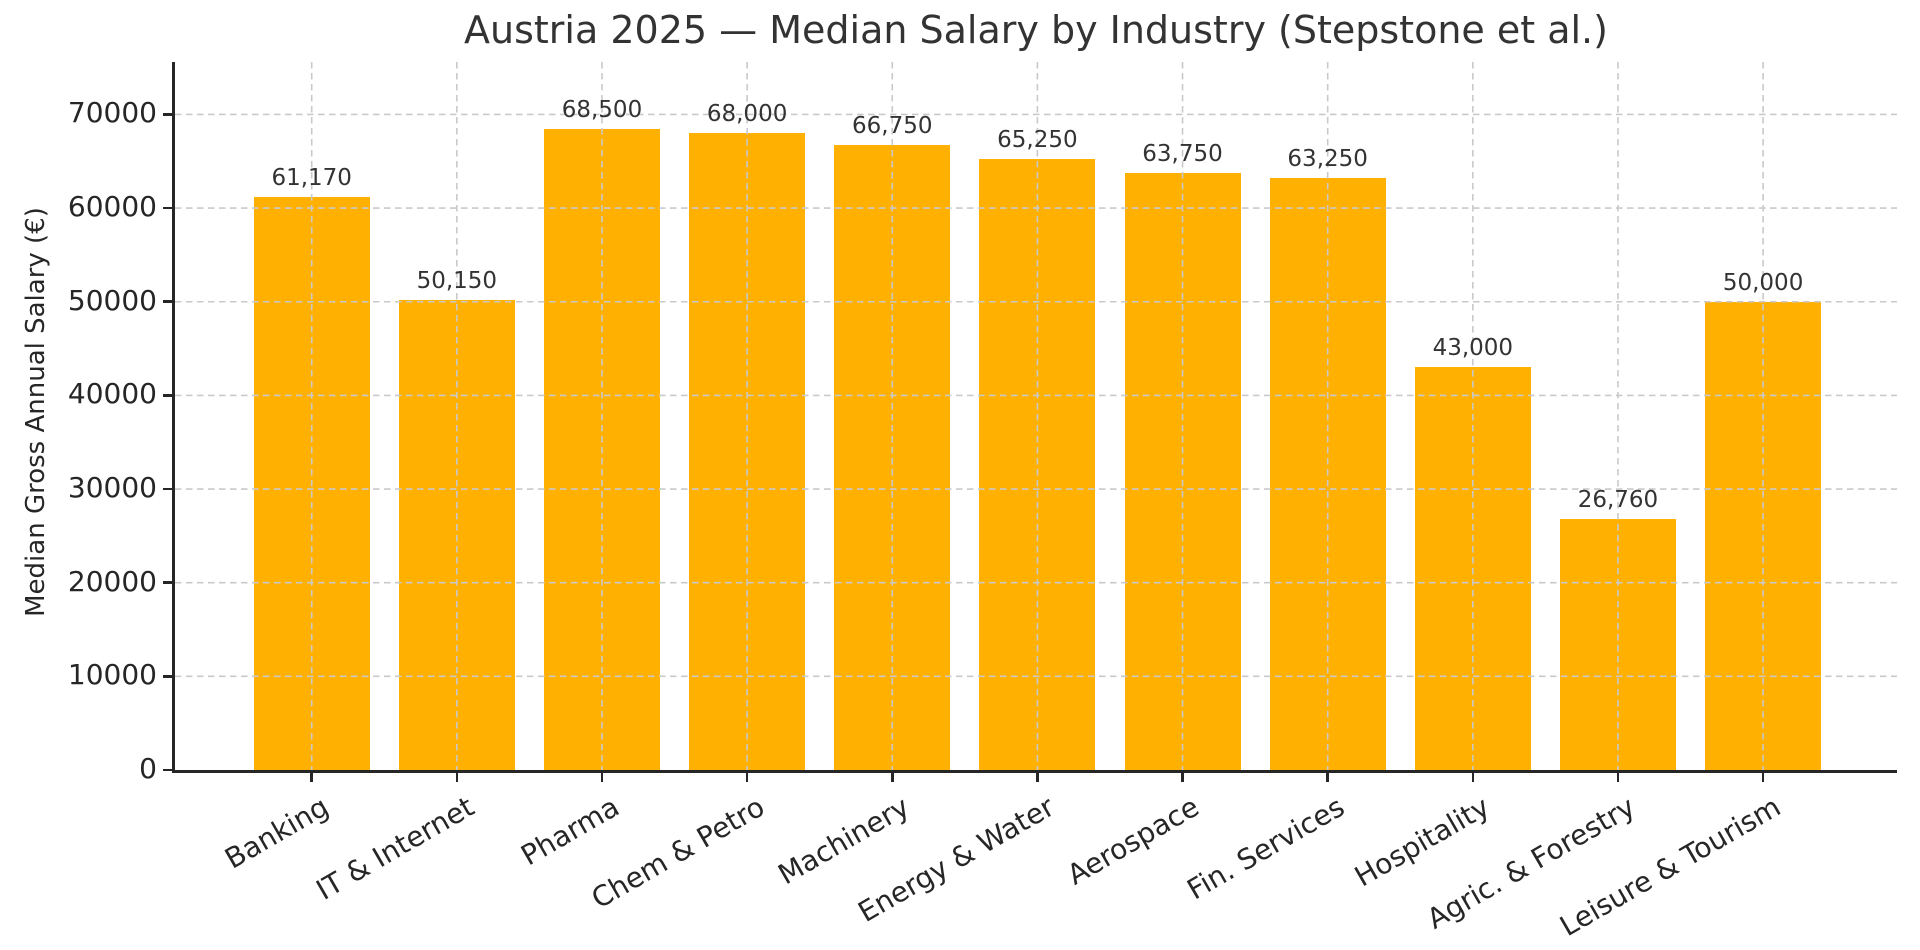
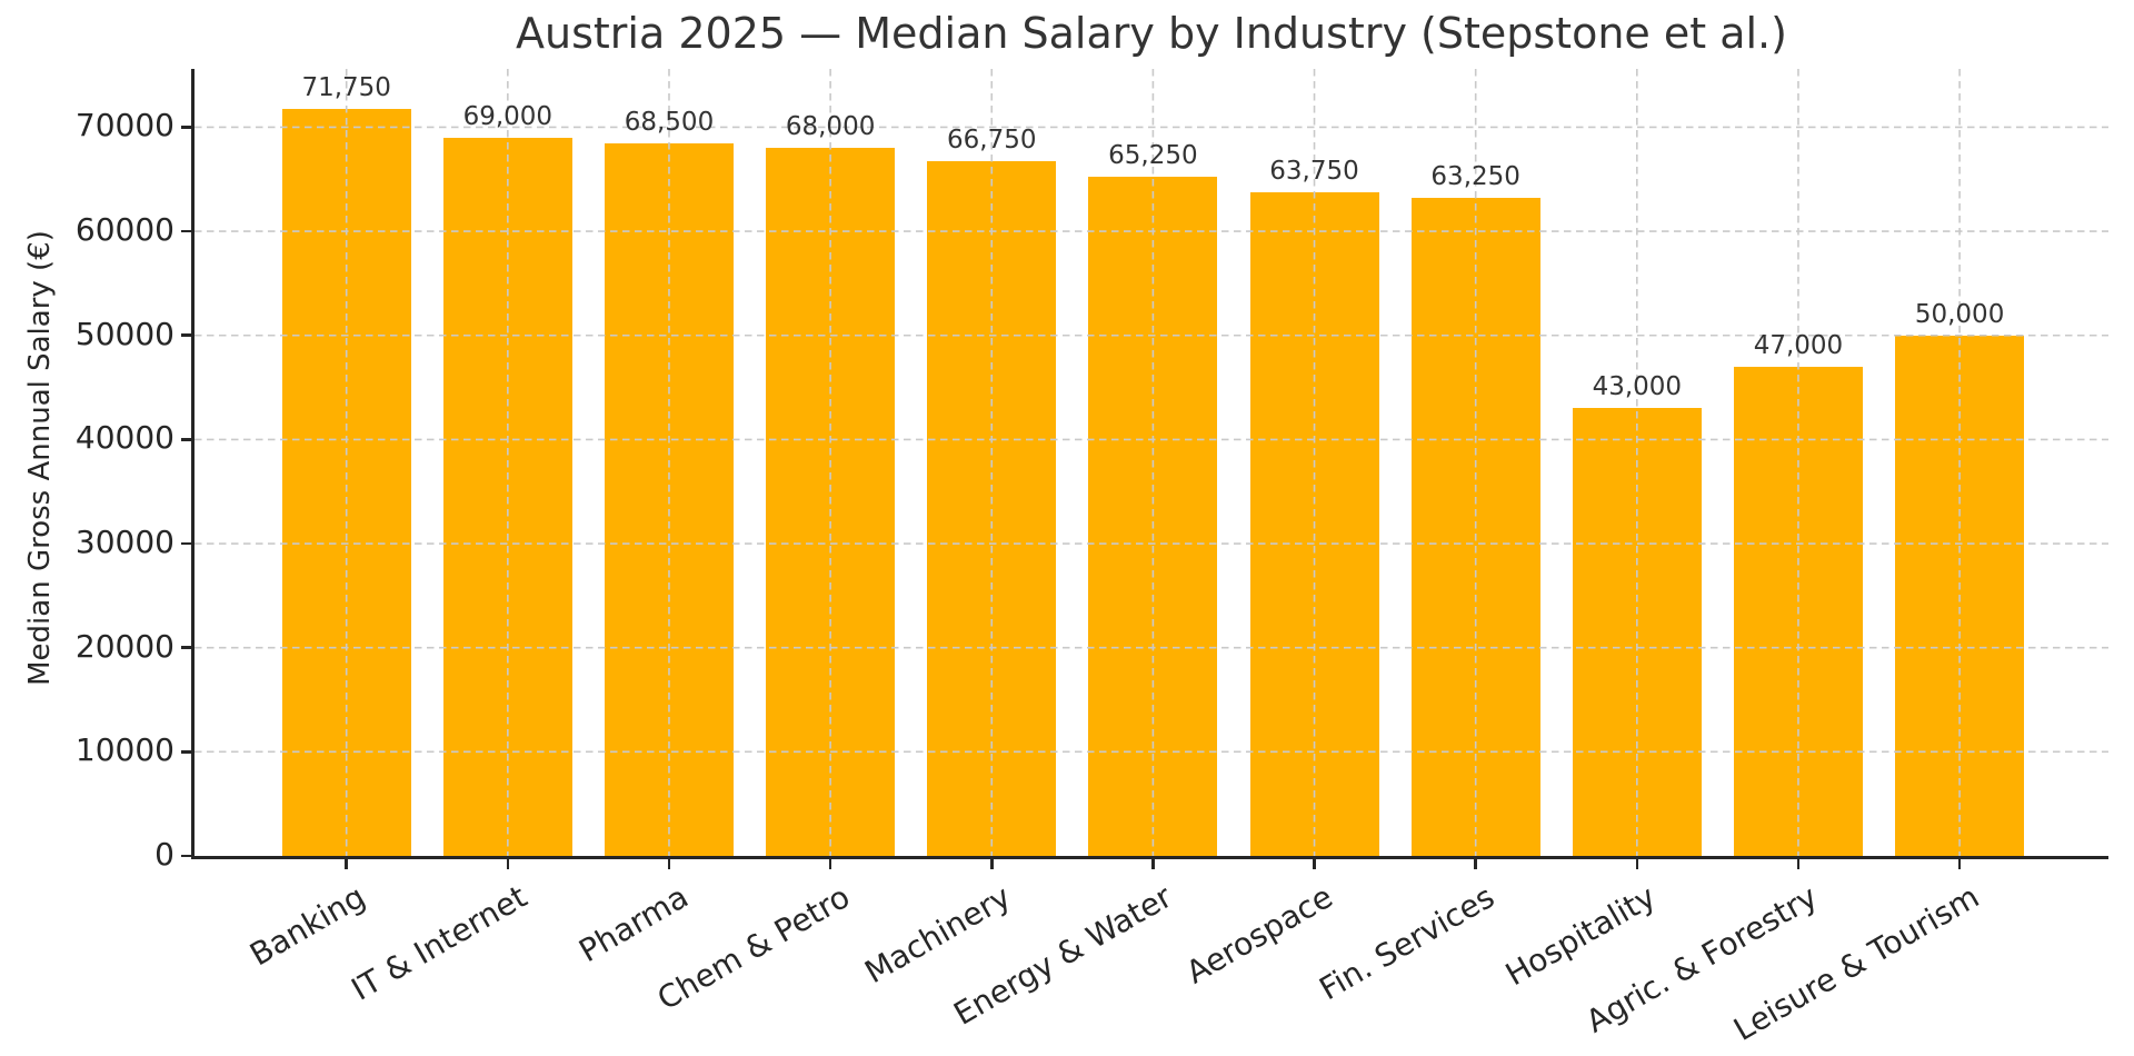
Banking: 61,170 -> 71,750
IT & Internet: 50,150 -> 69,000
Agric. & Forestry: 26,760 -> 47,000
